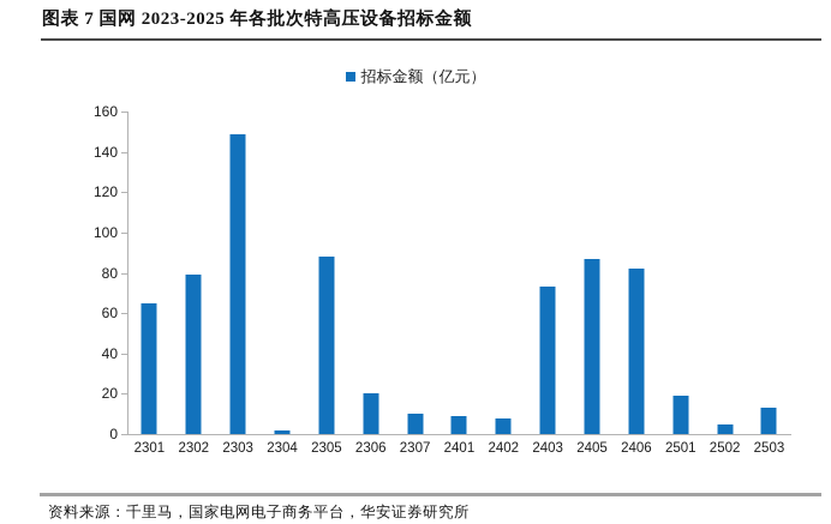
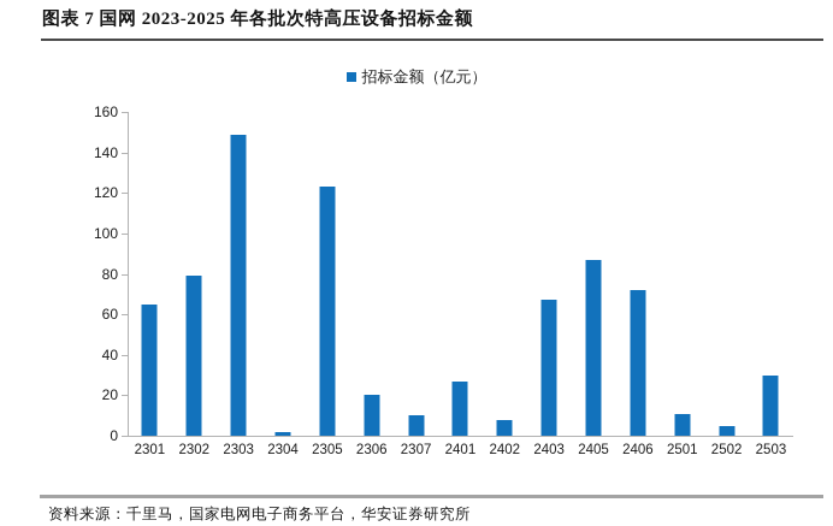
2305: 88 -> 123
2401: 9 -> 27
2403: 73 -> 67
2406: 82 -> 72
2501: 19 -> 11
2503: 13 -> 30
